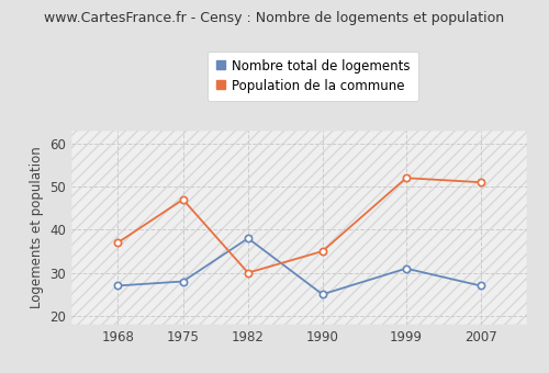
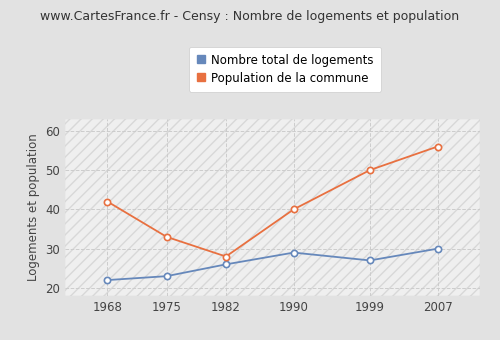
Nombre total de logements/1968: 27 -> 22
Population de la commune/1968: 37 -> 42
Nombre total de logements/1975: 28 -> 23
Population de la commune/1975: 47 -> 33
Nombre total de logements/1982: 38 -> 26
Population de la commune/1982: 30 -> 28
Nombre total de logements/1990: 25 -> 29
Population de la commune/1990: 35 -> 40
Nombre total de logements/1999: 31 -> 27
Population de la commune/1999: 52 -> 50
Nombre total de logements/2007: 27 -> 30
Population de la commune/2007: 51 -> 56
